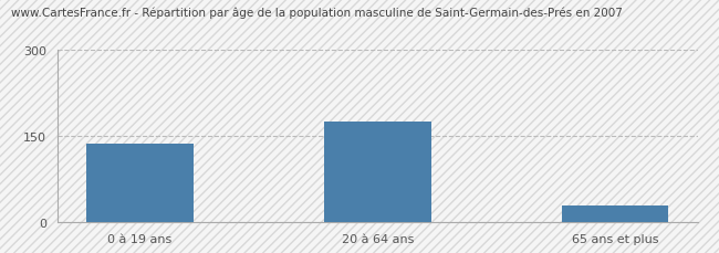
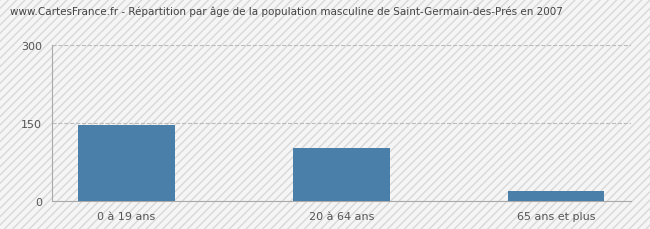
0 à 19 ans: 136 -> 146
20 à 64 ans: 175 -> 102
65 ans et plus: 30 -> 20
